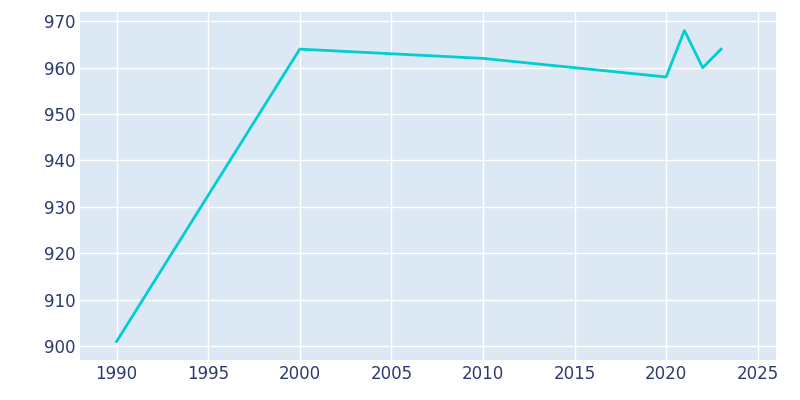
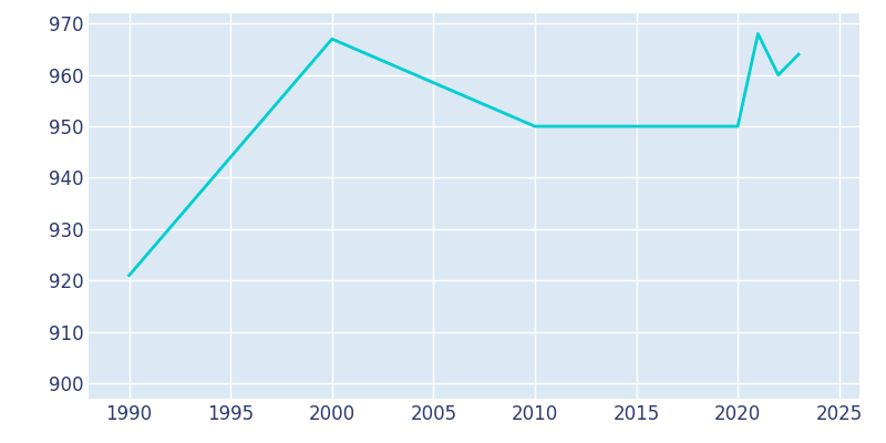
1990: 901 -> 921
2000: 964 -> 967
2010: 962 -> 950
2020: 958 -> 950
